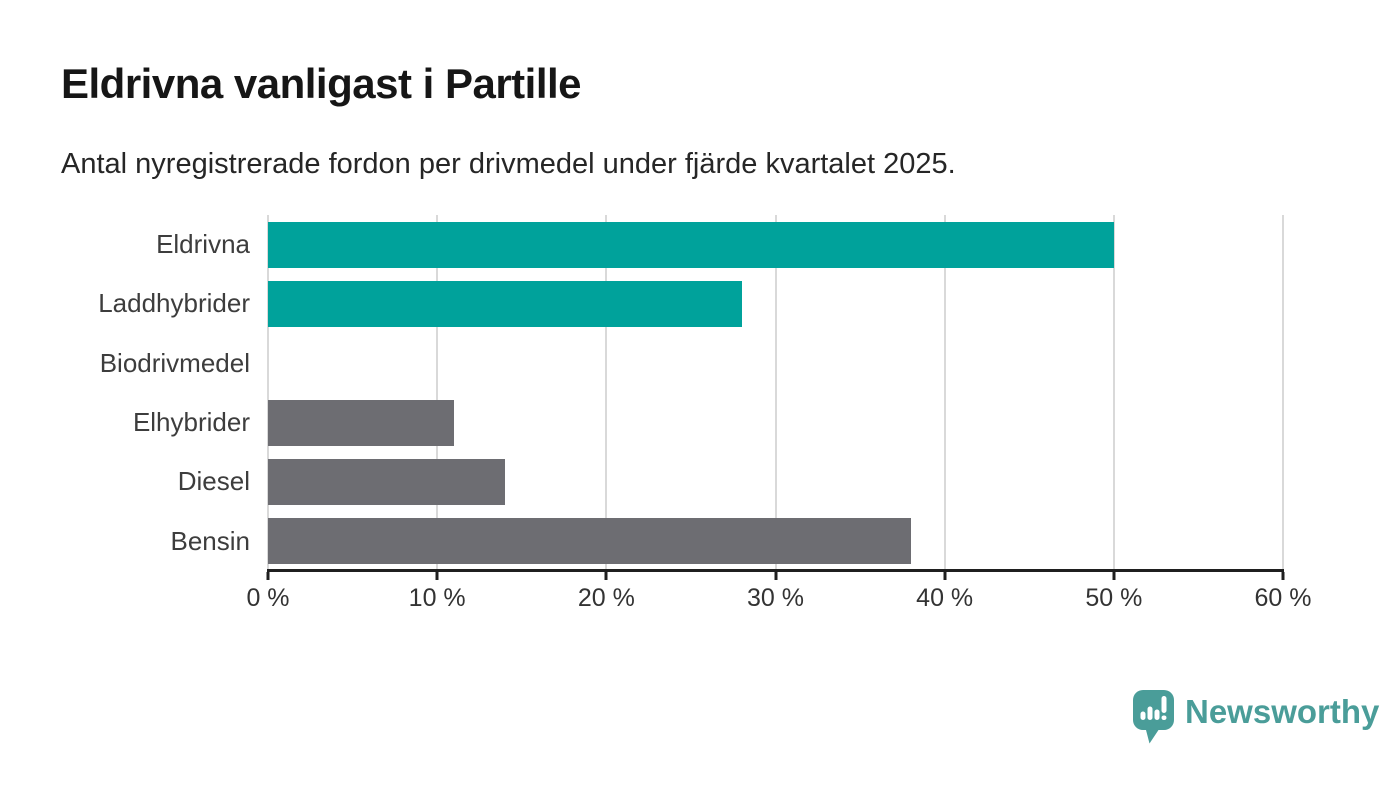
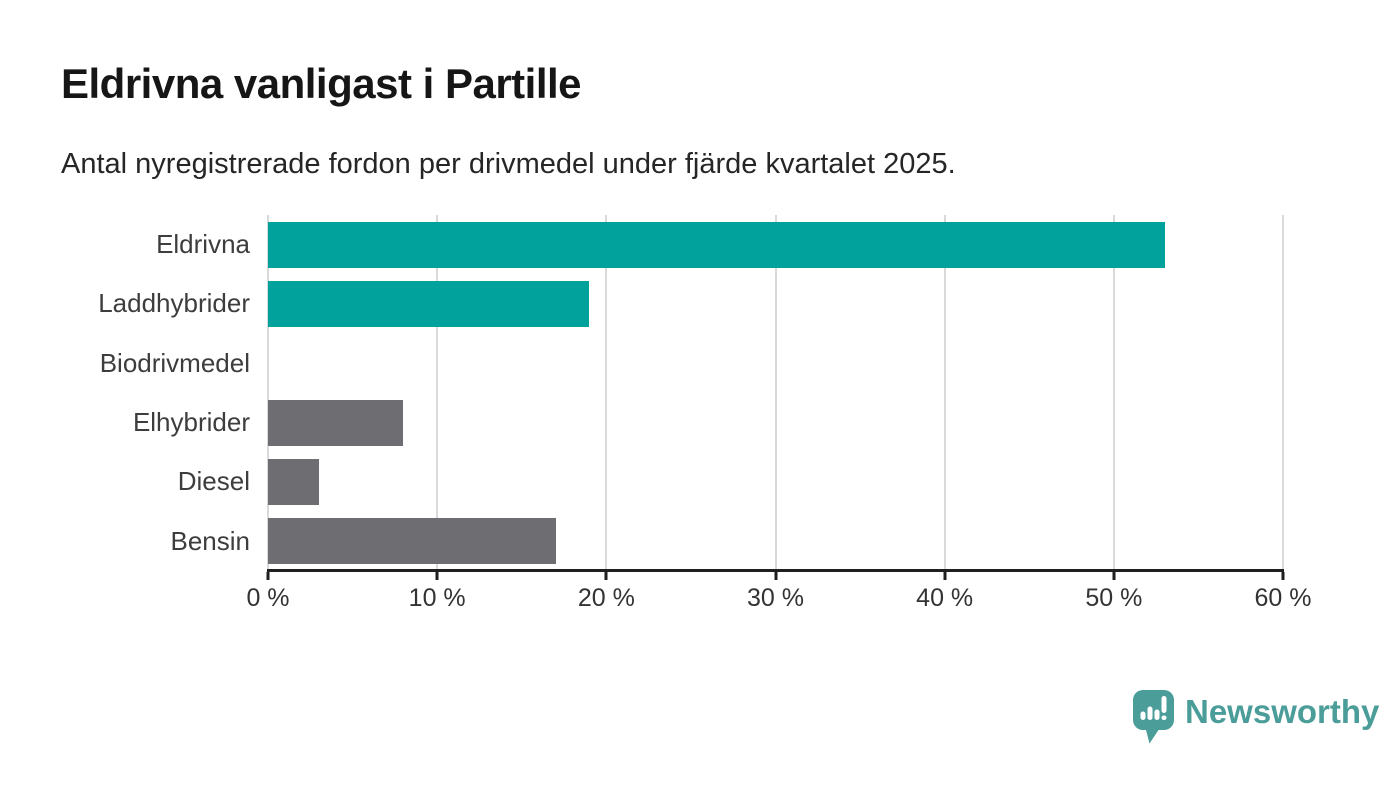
Eldrivna: 50% -> 53%
Laddhybrider: 28% -> 19%
Elhybrider: 11% -> 8%
Diesel: 14% -> 3%
Bensin: 38% -> 17%
